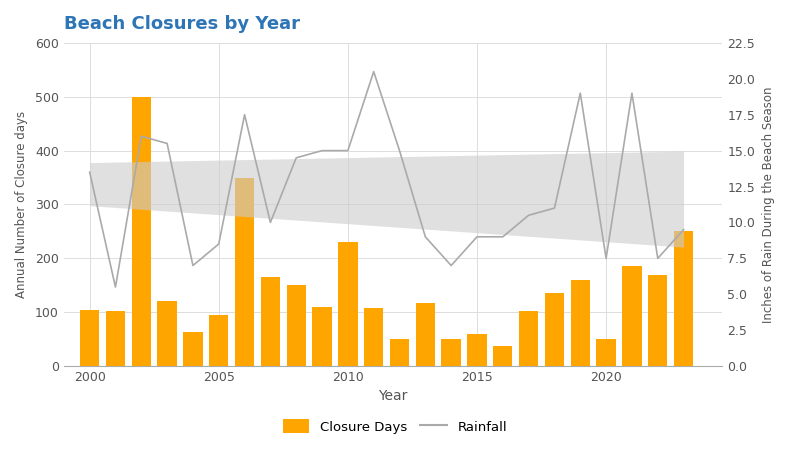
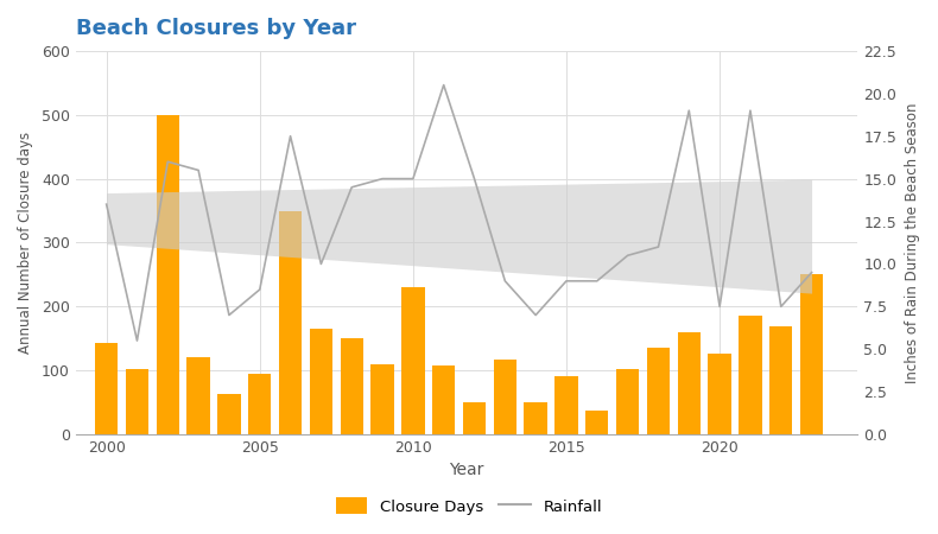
Closure Days/2000: 105 -> 144
Closure Days/2015: 60 -> 92
Closure Days/2020: 50 -> 126
